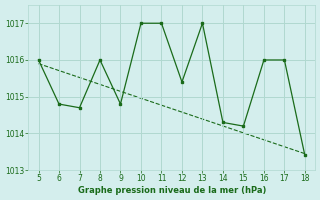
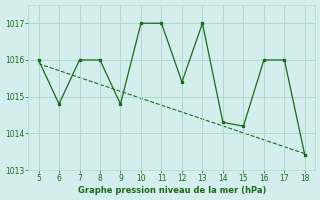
7: 1014.7 -> 1016.0
